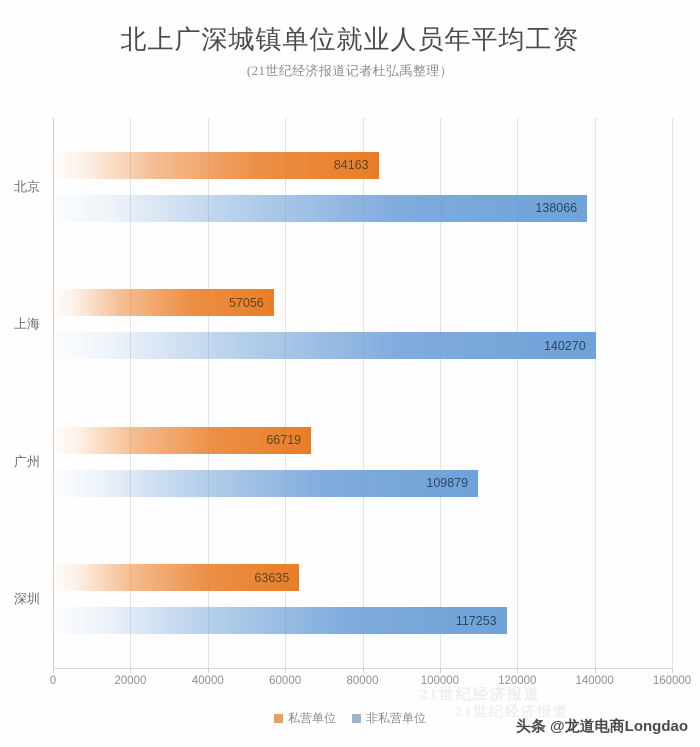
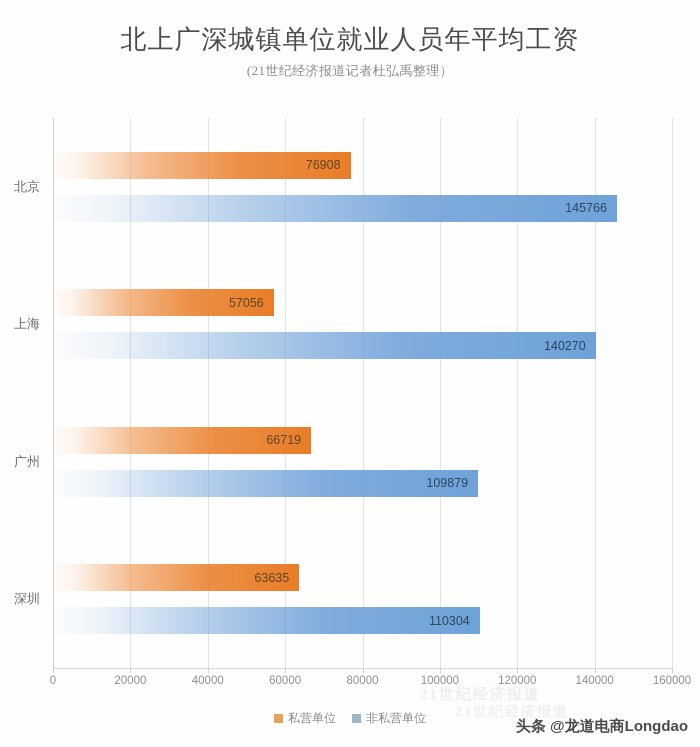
私营单位/北京: 84163 -> 76908
非私营单位/北京: 138066 -> 145766
非私营单位/深圳: 117253 -> 110304
